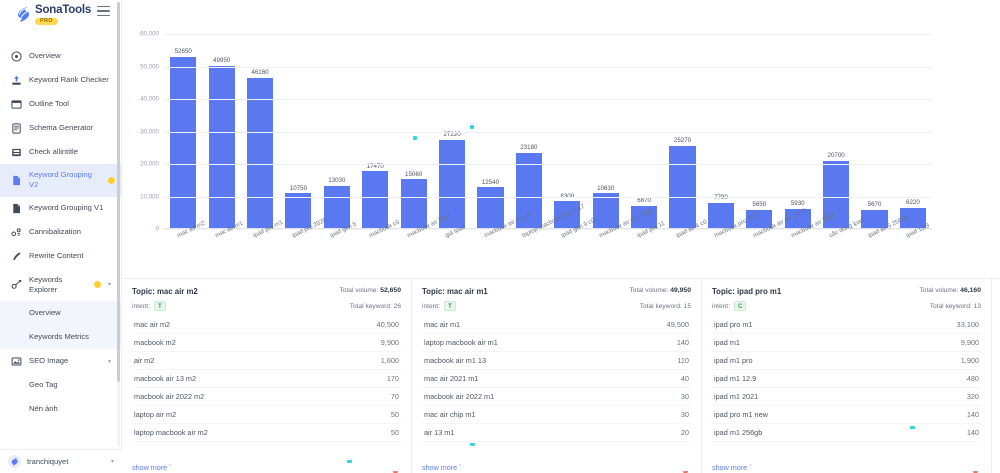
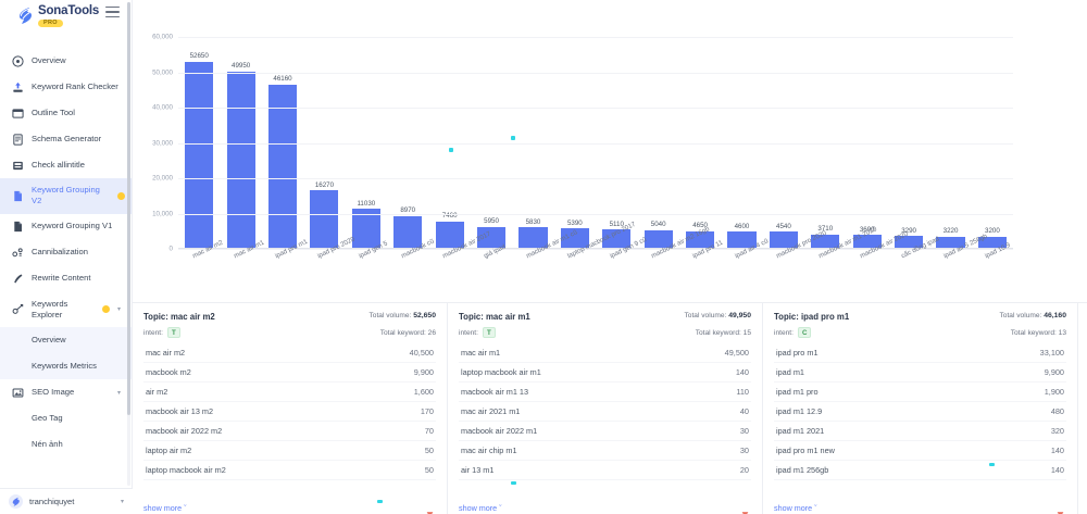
ipad pro 2020: 10750 -> 16270
ipad gen 5: 13030 -> 11030
macbook cũ: 17470 -> 8970
macbook air 2017: 15060 -> 7460
giá ipad: 27220 -> 5950
macbook air m1 cũ: 12540 -> 5830
laptop macbook pro 2017: 23180 -> 5390
ipad gen 9 cũ: 8300 -> 5110
macbook air m2 16gb: 10630 -> 5040
ipad pro 11: 6870 -> 4650
ipad air 4 cũ: 25270 -> 4600
macbook pro 2020: 7790 -> 4540
macbook air m1 2020: 5650 -> 3710
macbook air 2020: 5930 -> 3690
cấc dồng ipad: 20700 -> 3290
ipad air 5 256gb: 5670 -> 3220
ipad 10.9: 6220 -> 3200
